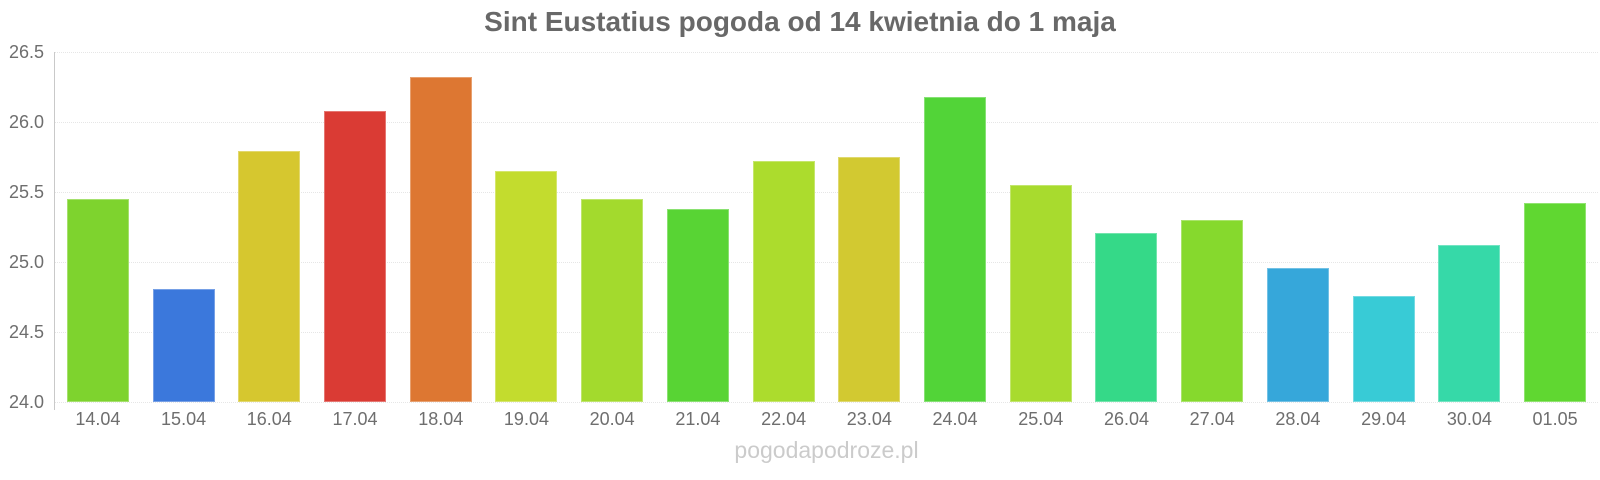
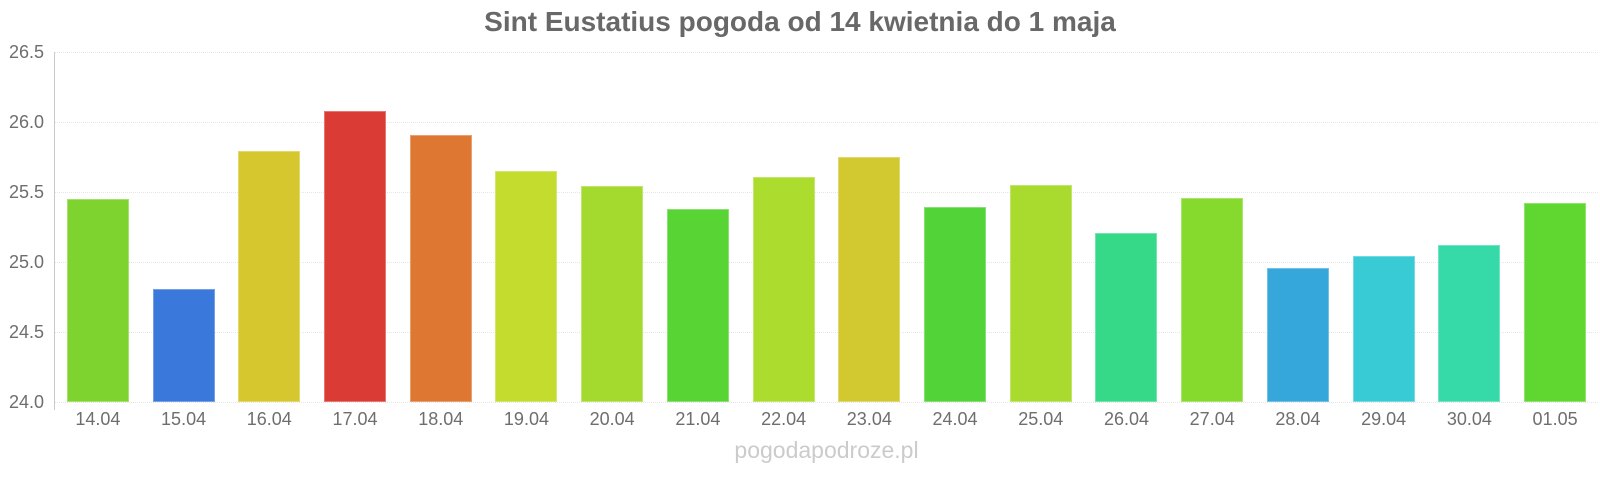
18.04: 26.32 -> 25.91
20.04: 25.45 -> 25.54
22.04: 25.72 -> 25.61
24.04: 26.18 -> 25.39
27.04: 25.30 -> 25.46
29.04: 24.76 -> 25.04
